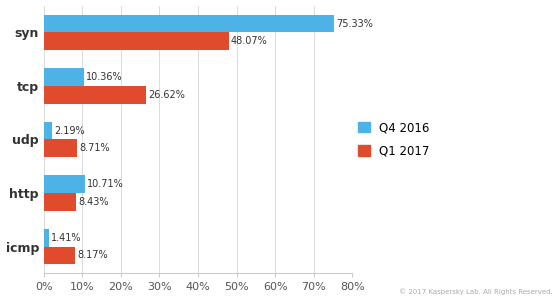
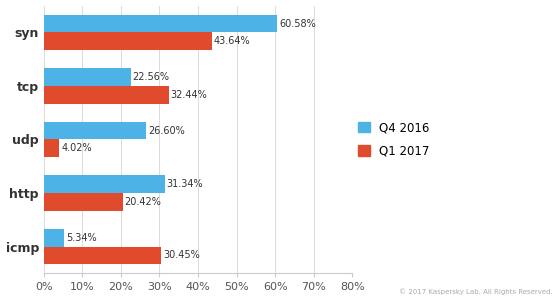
Q4 2016/syn: 75.33% -> 60.58%
Q1 2017/syn: 48.07% -> 43.64%
Q4 2016/tcp: 10.36% -> 22.56%
Q1 2017/tcp: 26.62% -> 32.44%
Q4 2016/udp: 2.19% -> 26.60%
Q1 2017/udp: 8.71% -> 4.02%
Q4 2016/http: 10.71% -> 31.34%
Q1 2017/http: 8.43% -> 20.42%
Q4 2016/icmp: 1.41% -> 5.34%
Q1 2017/icmp: 8.17% -> 30.45%
